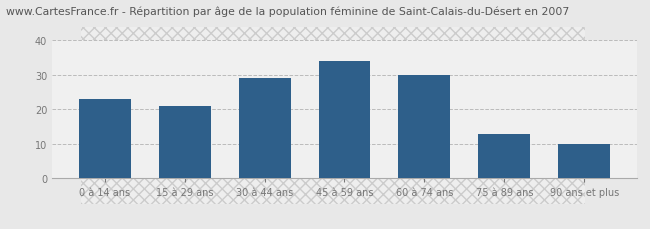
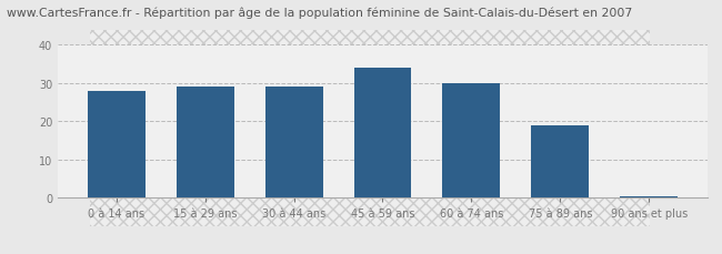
0 à 14 ans: 23.0 -> 28.0
15 à 29 ans: 21.0 -> 29.0
75 à 89 ans: 13.0 -> 19.0
90 ans et plus: 10.0 -> 0.5
